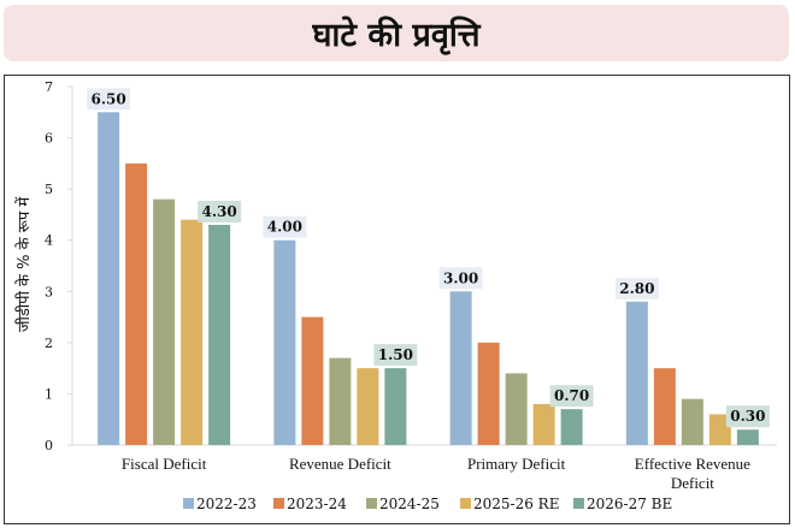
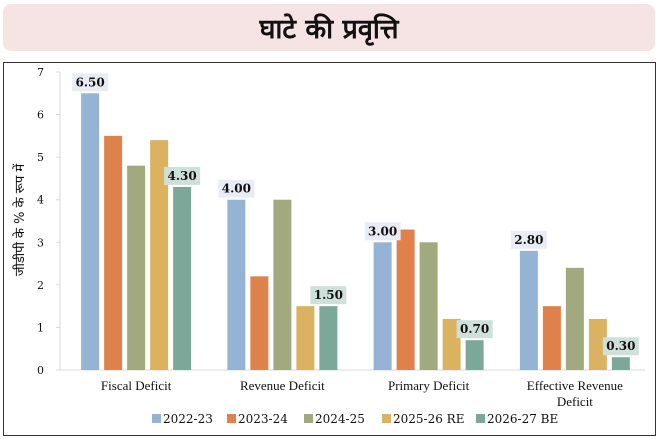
2025-26 RE/Fiscal Deficit: 4.4 -> 5.4
2023-24/Revenue Deficit: 2.5 -> 2.2
2024-25/Revenue Deficit: 1.7 -> 4.0
2023-24/Primary Deficit: 2.0 -> 3.3
2024-25/Primary Deficit: 1.4 -> 3.0
2025-26 RE/Primary Deficit: 0.8 -> 1.2
2024-25/Effective Revenue Deficit: 0.9 -> 2.4
2025-26 RE/Effective Revenue Deficit: 0.6 -> 1.2
